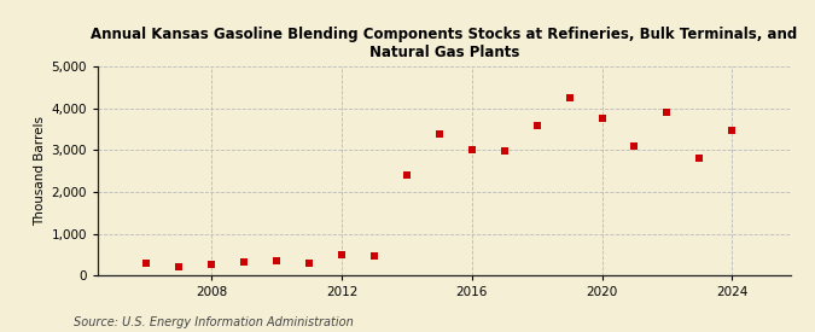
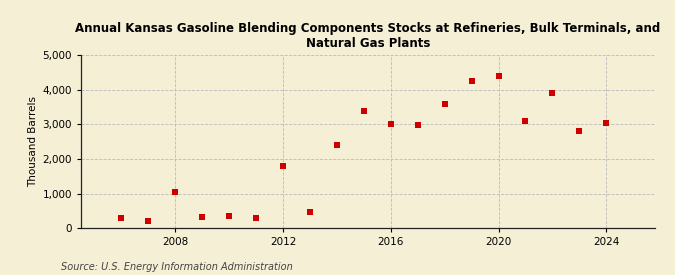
2008: 260 -> 1,050
2012: 490 -> 1,800
2020: 3,750 -> 4,400
2024: 3,480 -> 3,050
